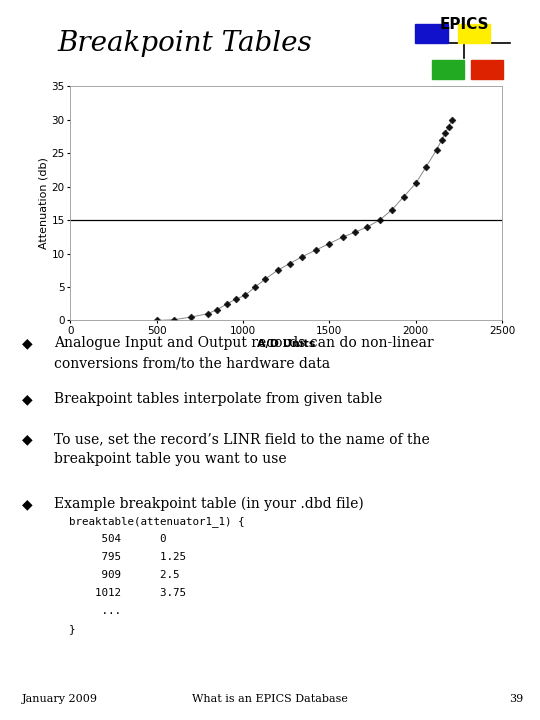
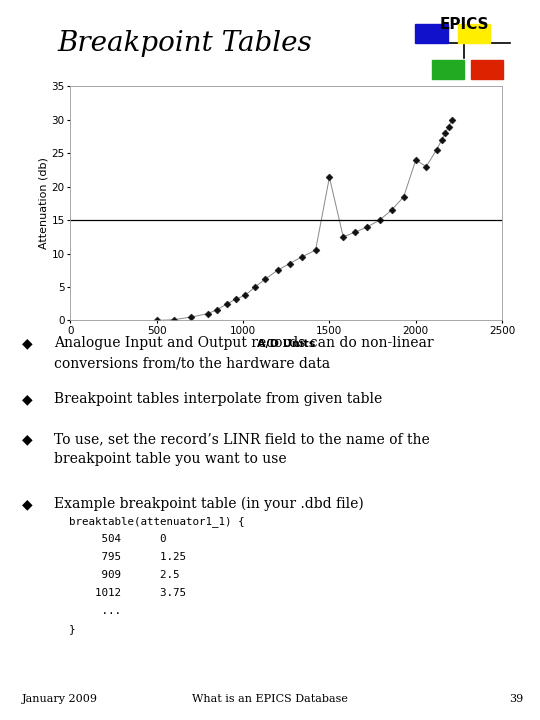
1500: 11.5 -> 21.4
2000: 20.5 -> 24.0
